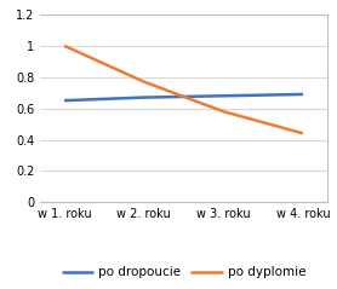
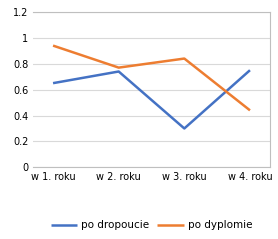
po dyplomie/w 1. roku: 1.00 -> 0.94
po dropoucie/w 2. roku: 0.67 -> 0.74
po dropoucie/w 3. roku: 0.68 -> 0.30
po dyplomie/w 3. roku: 0.58 -> 0.84
po dropoucie/w 4. roku: 0.69 -> 0.75
